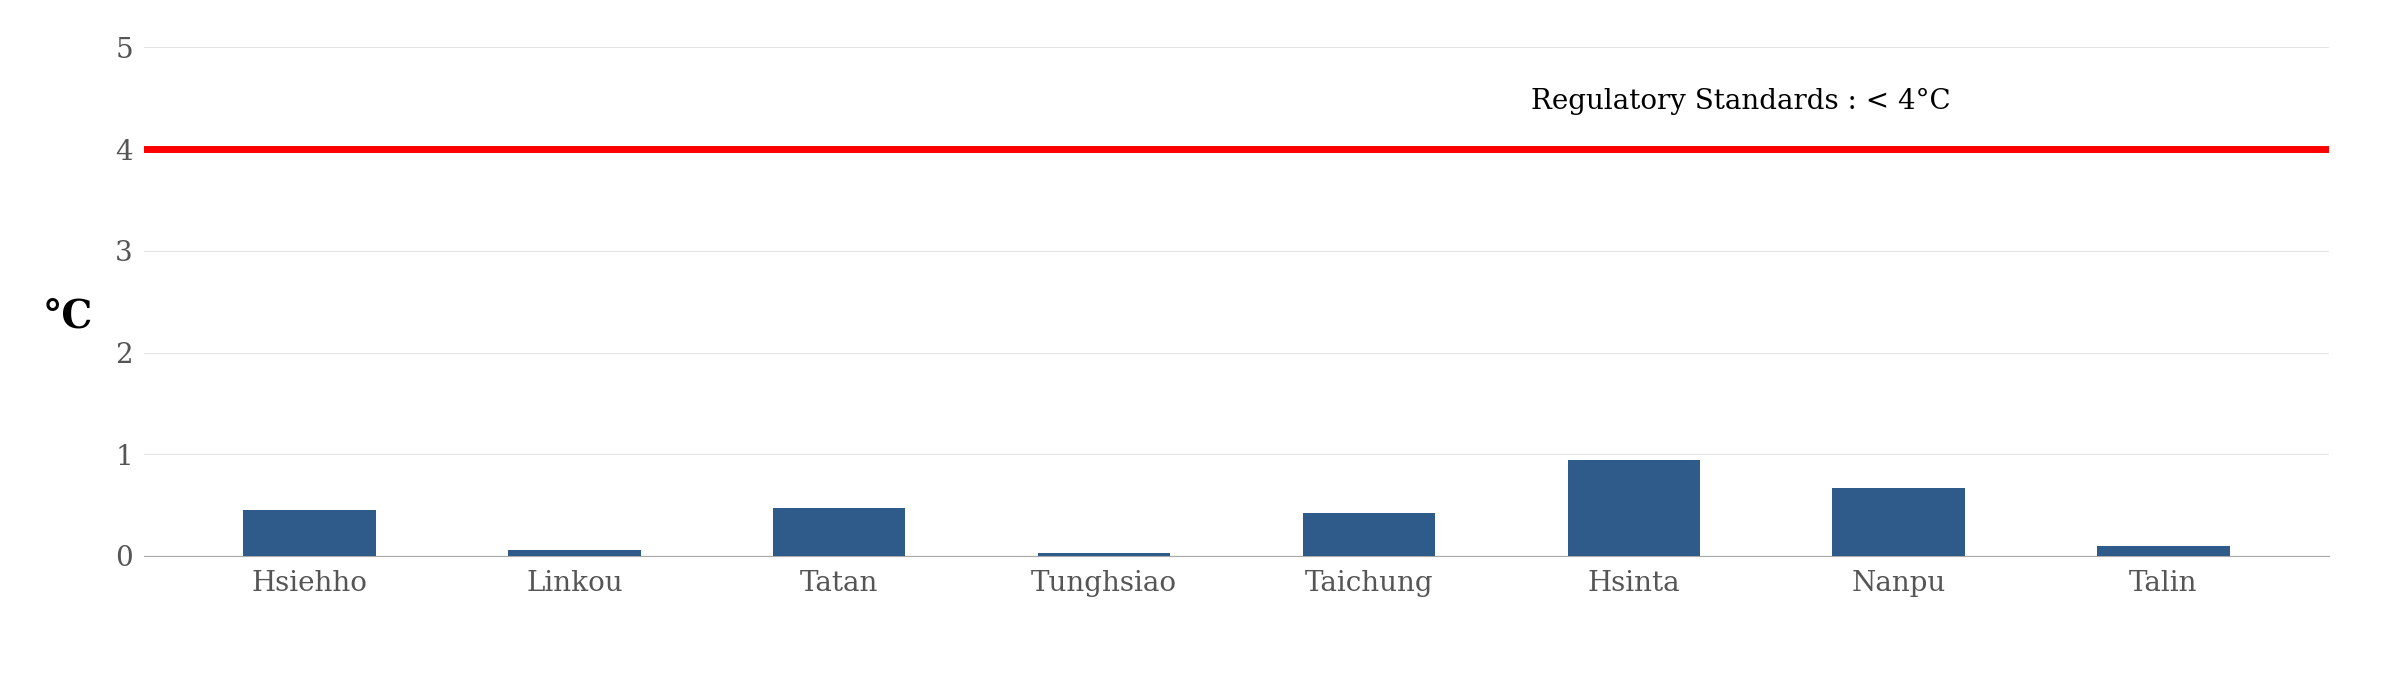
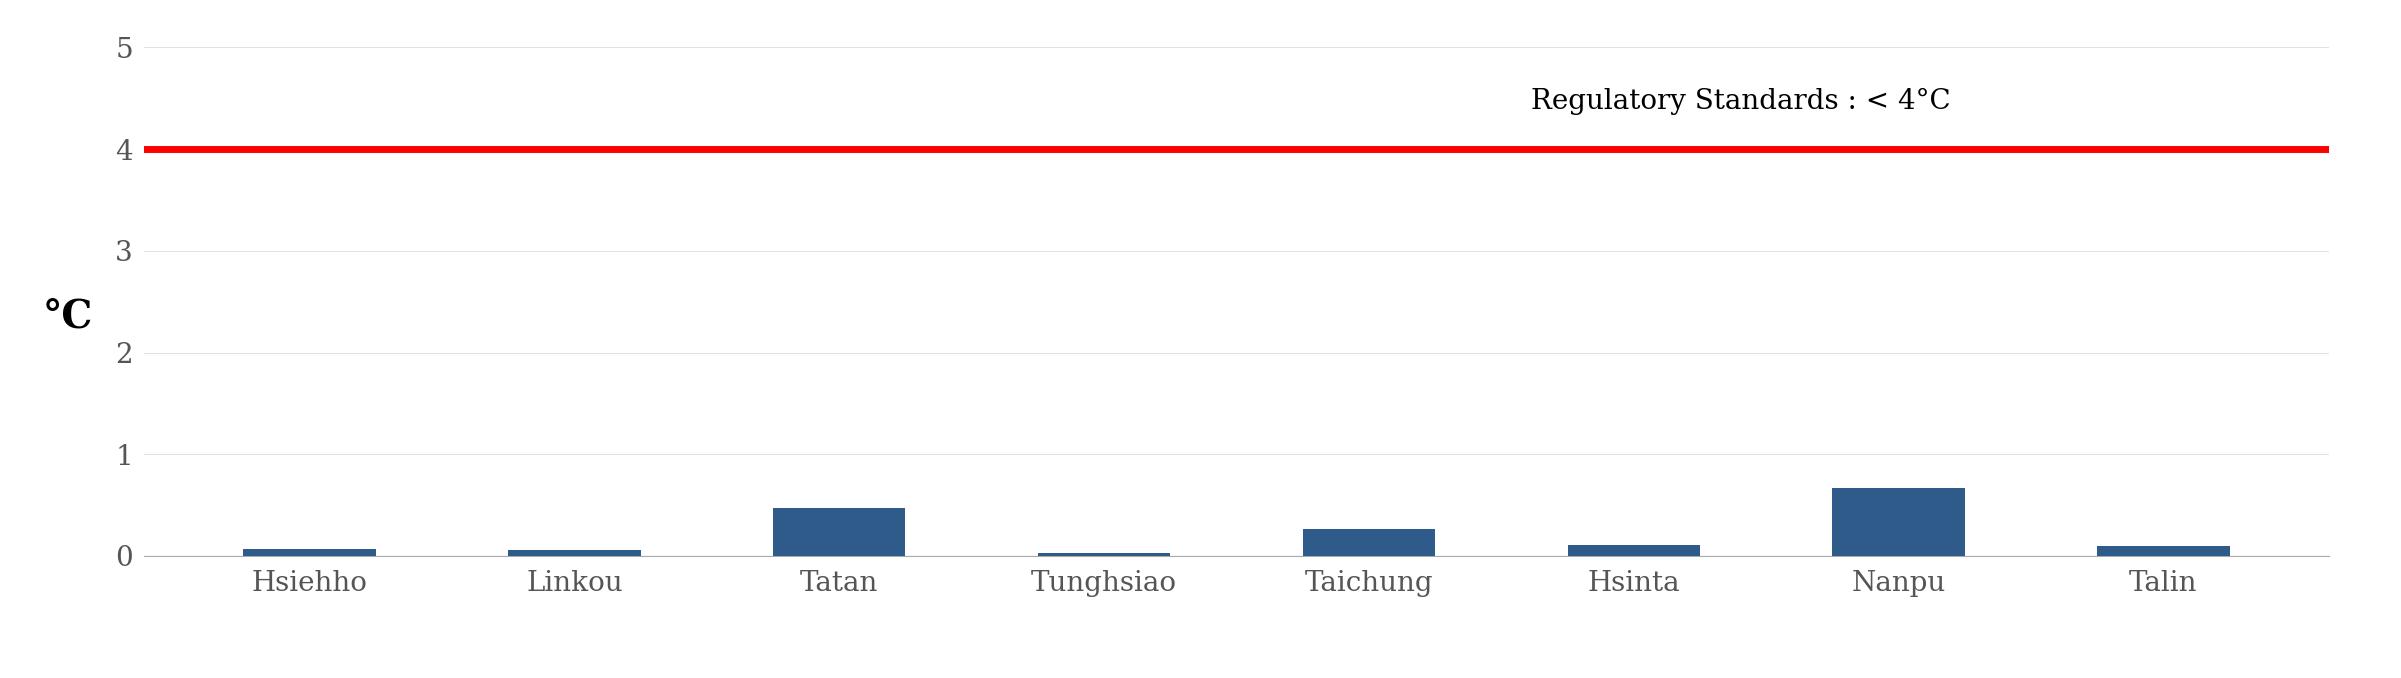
Hsiehho: 0.45 -> 0.07
Taichung: 0.42 -> 0.27
Hsinta: 0.94 -> 0.11
